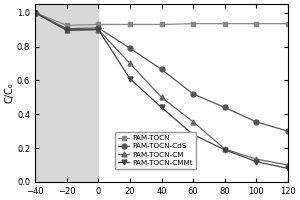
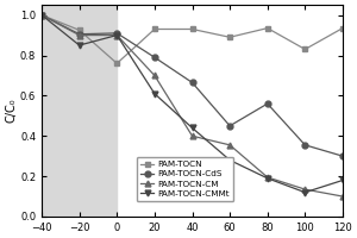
PAM-TOCN-CMMt/−20: 0.90 -> 0.85
PAM-TOCN/0: 0.93 -> 0.76
PAM-TOCN-CM/40: 0.50 -> 0.40
PAM-TOCN/60: 0.94 -> 0.89
PAM-TOCN-CdS/60: 0.52 -> 0.45
PAM-TOCN-CdS/80: 0.44 -> 0.56
PAM-TOCN/100: 0.94 -> 0.83
PAM-TOCN-CMMt/120: 0.08 -> 0.18
